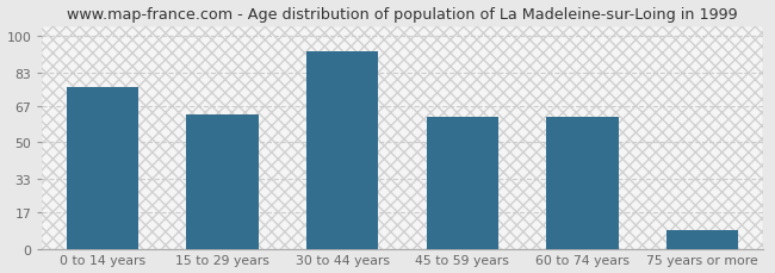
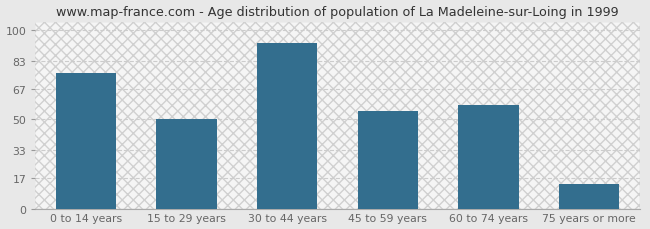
15 to 29 years: 63 -> 50
45 to 59 years: 62 -> 55
60 to 74 years: 62 -> 58
75 years or more: 9 -> 14
